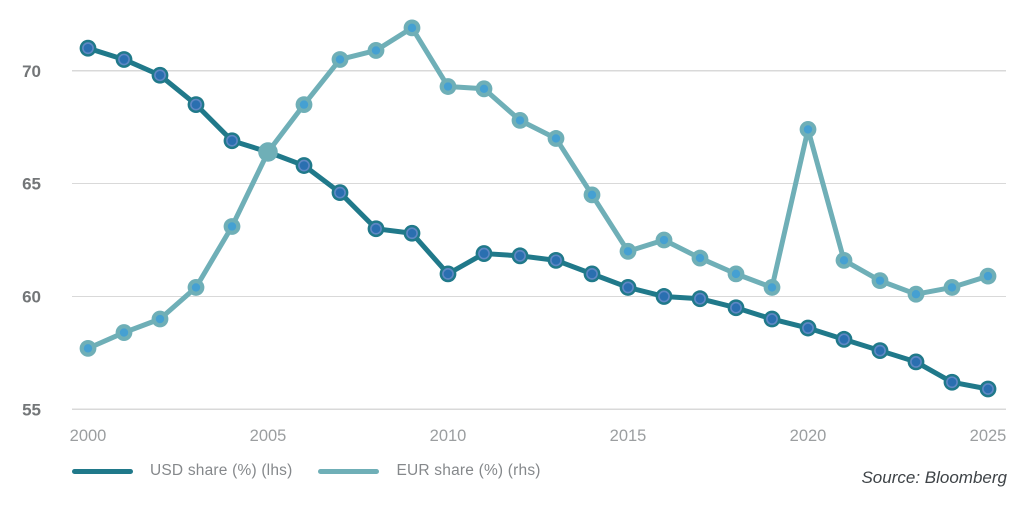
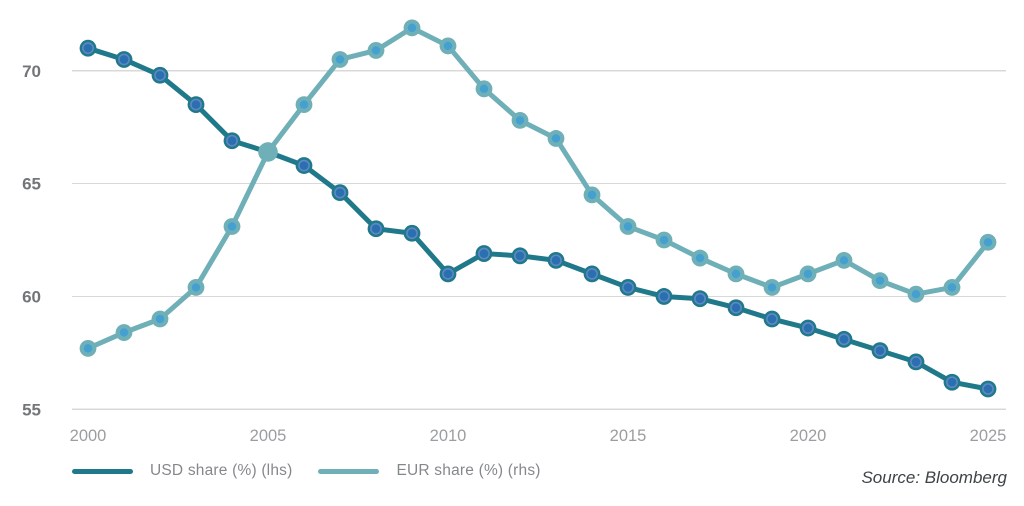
EUR share (%) (rhs)/2010: 69.3 -> 71.1
EUR share (%) (rhs)/2015: 62.0 -> 63.1
EUR share (%) (rhs)/2020: 67.4 -> 61.0
EUR share (%) (rhs)/2025: 60.9 -> 62.4
